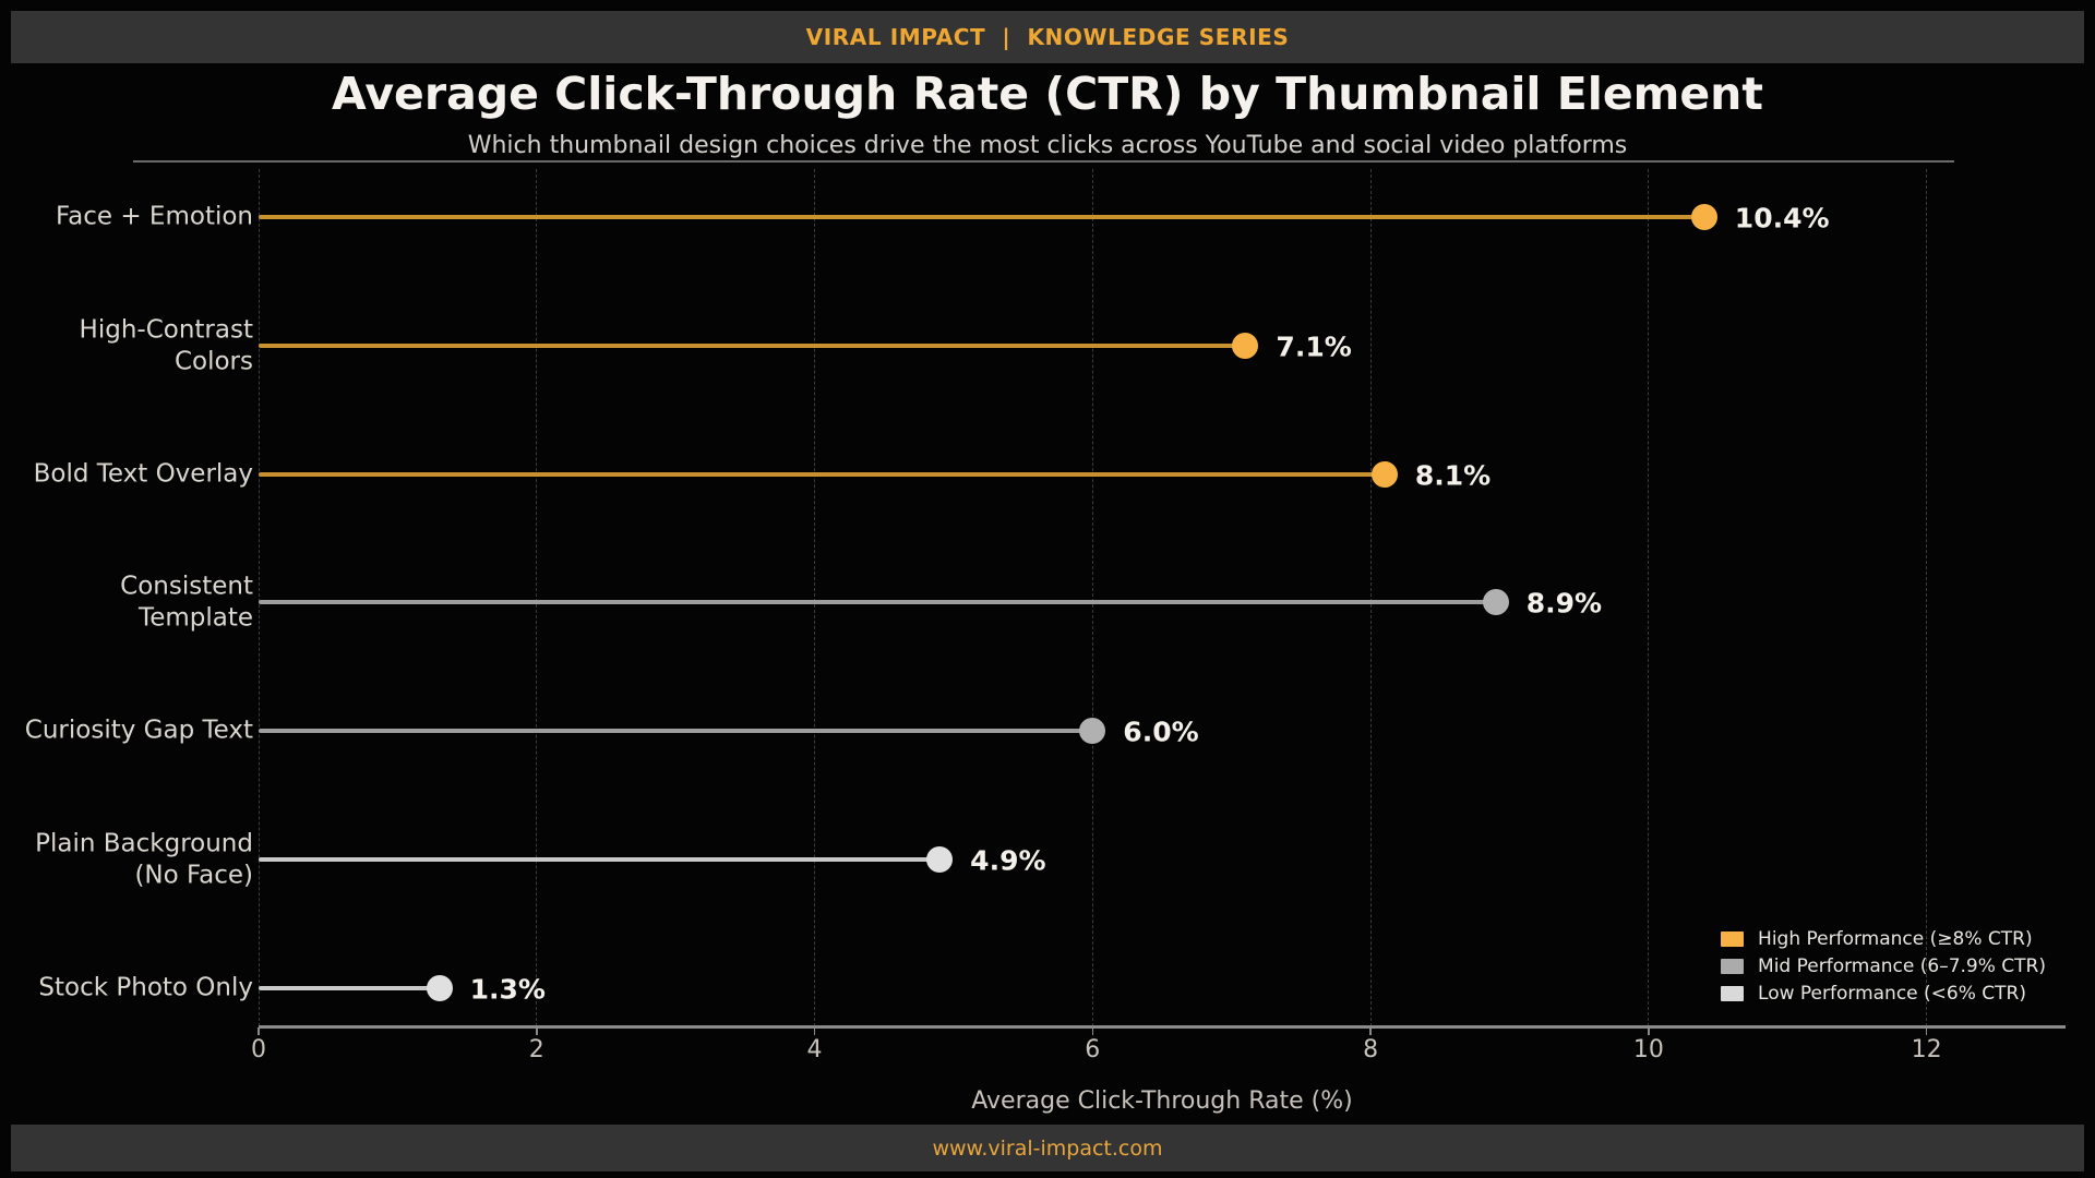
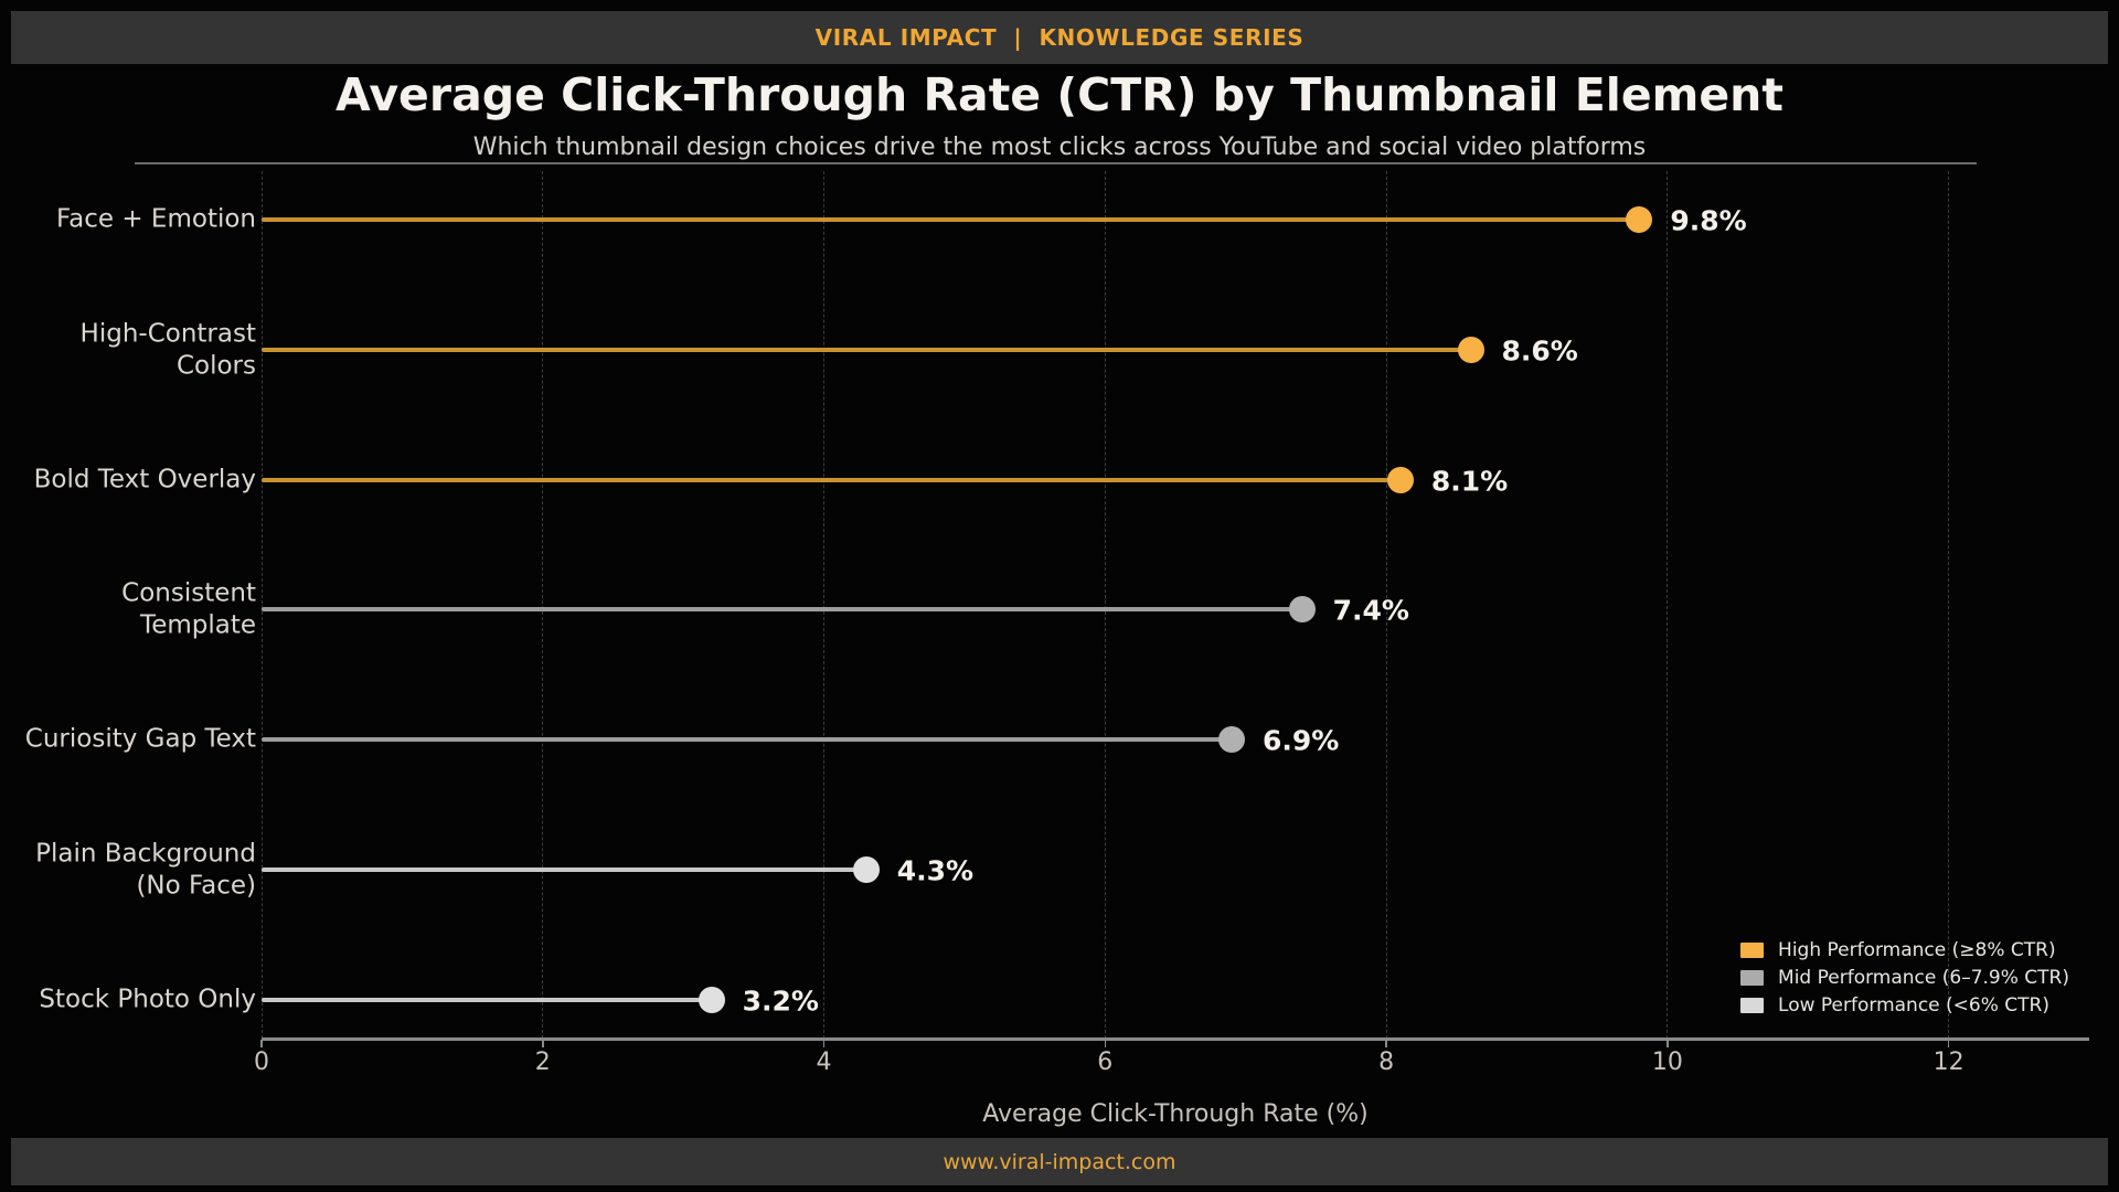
Face + Emotion: 10.4% -> 9.8%
High-Contrast Colors: 7.1% -> 8.6%
Consistent Template: 8.9% -> 7.4%
Curiosity Gap Text: 6.0% -> 6.9%
Plain Background (No Face): 4.9% -> 4.3%
Stock Photo Only: 1.3% -> 3.2%
